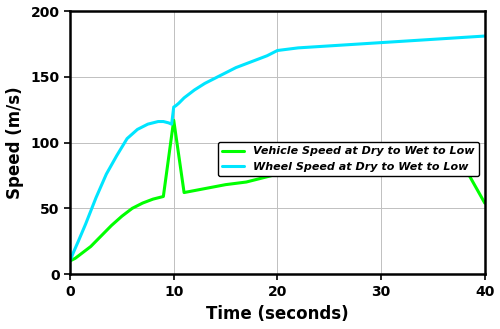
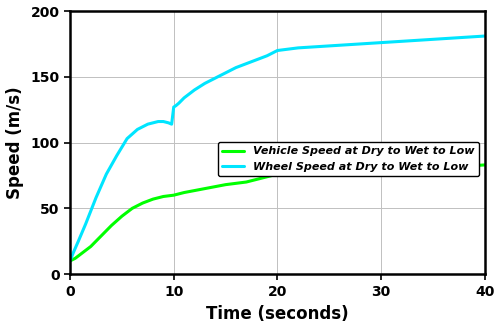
Vehicle Speed at Dry to Wet to Low/10: 117 -> 60
Vehicle Speed at Dry to Wet to Low/40: 54 -> 83
